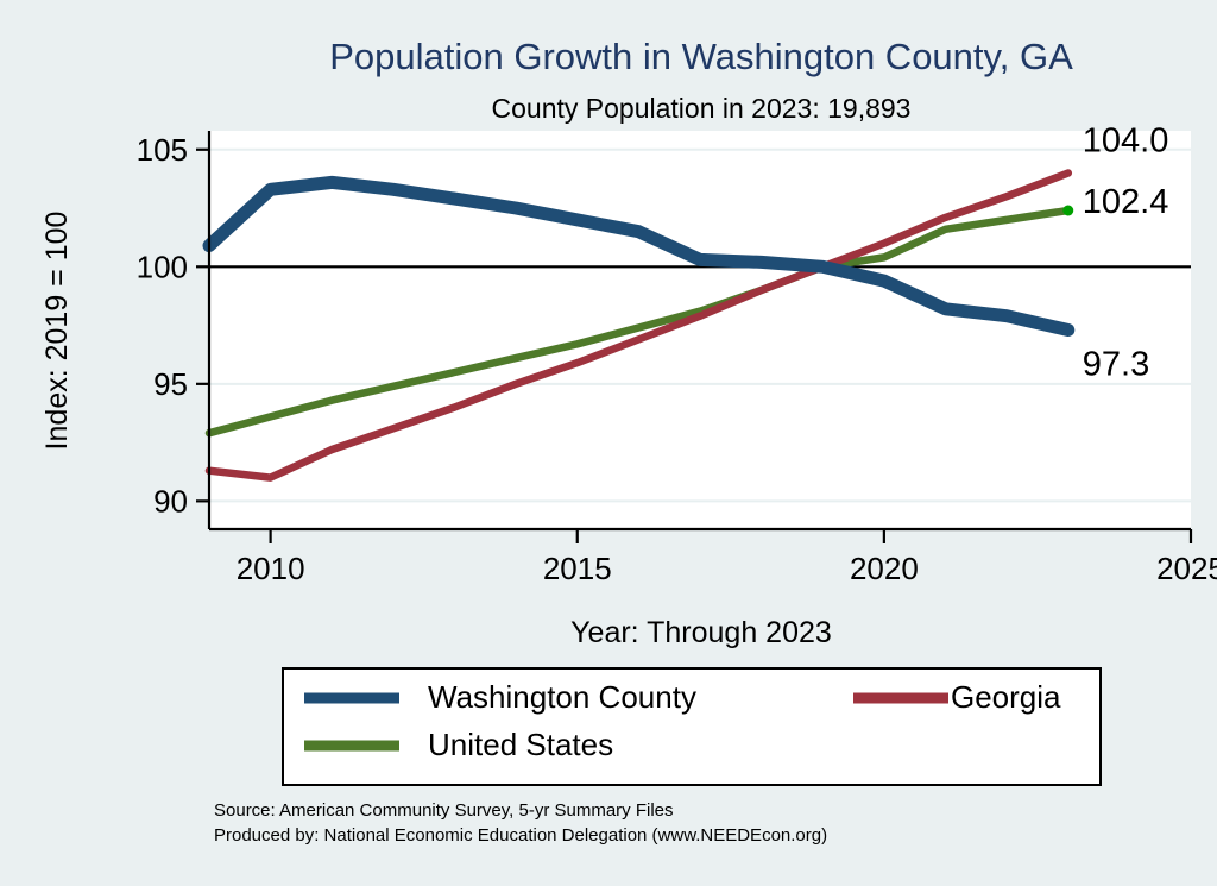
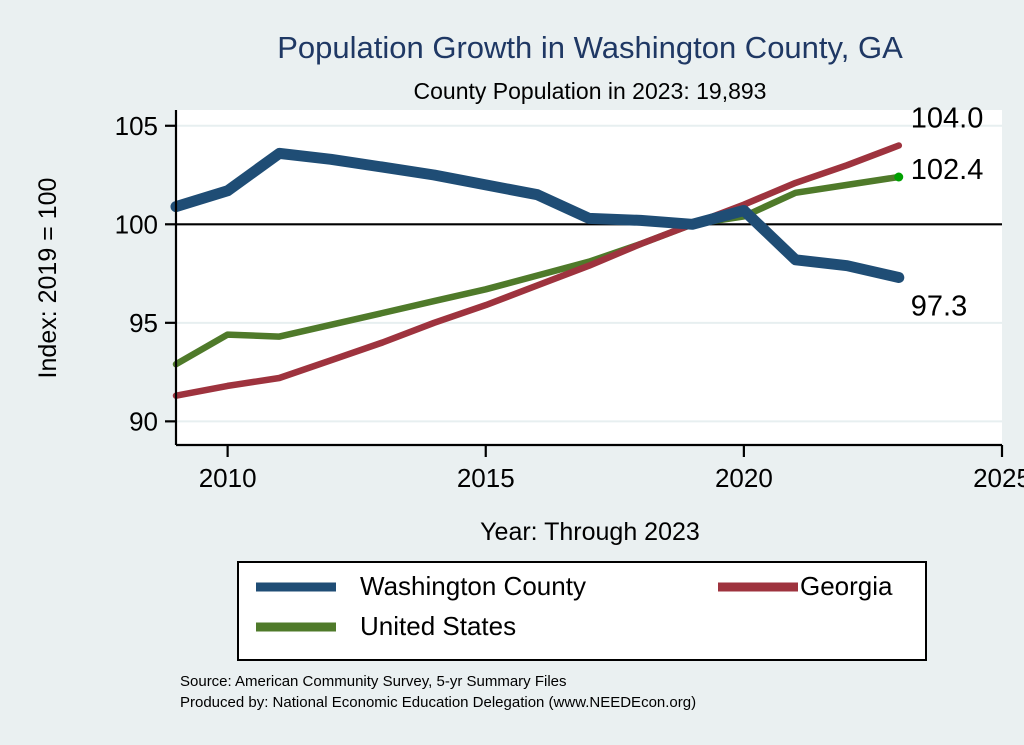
Washington County/2010: 103.3 -> 101.7
Georgia/2010: 91.0 -> 91.8
United States/2010: 93.6 -> 94.4
Washington County/2020: 99.4 -> 100.7
